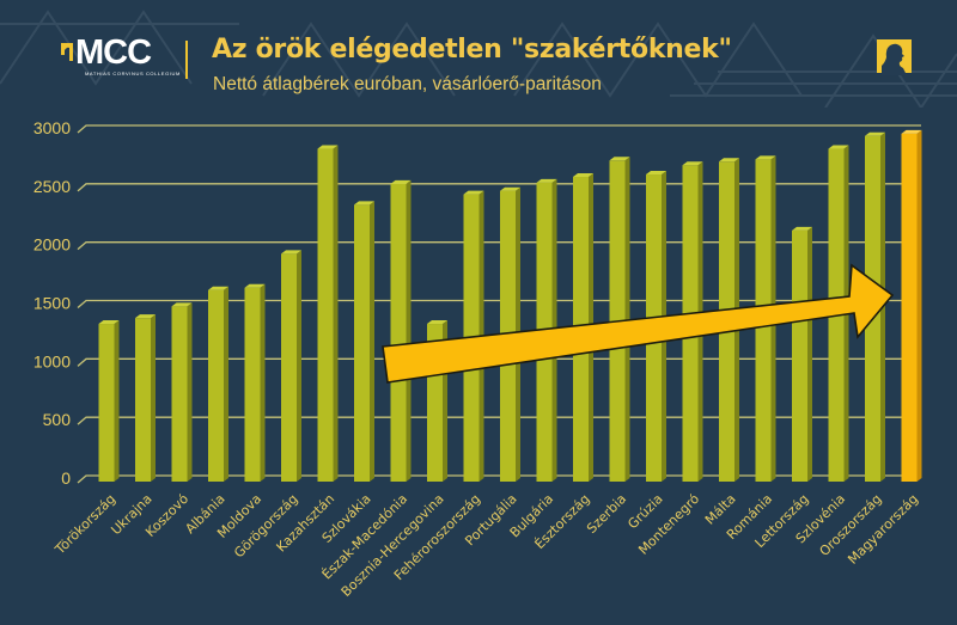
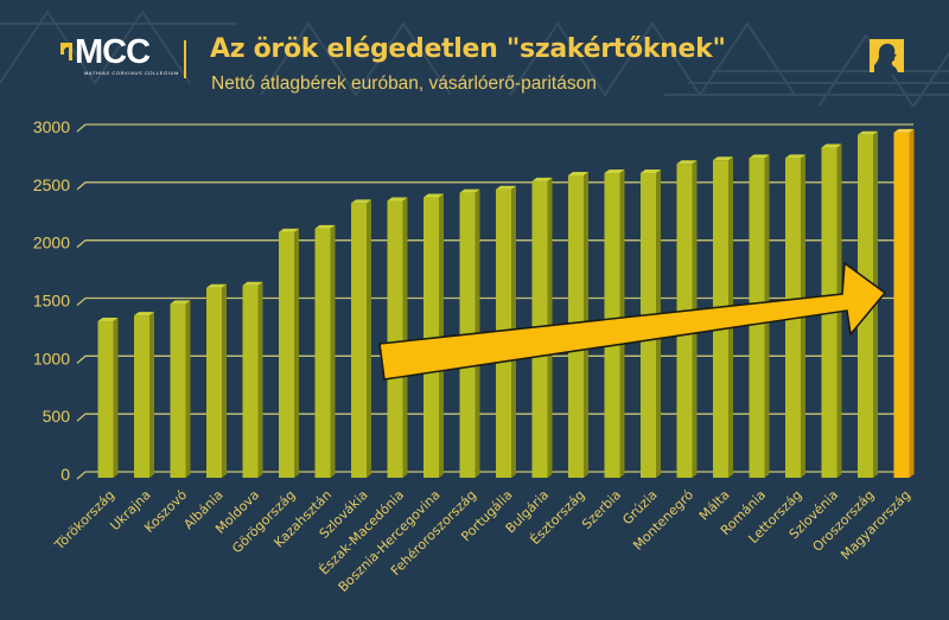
Görögország: 1900 -> 2100
Kazahsztán: 2800 -> 2100
Észak-Macedónia: 2500 -> 2300
Bosznia-Hercegovina: 1300 -> 2400
Szerbia: 2700 -> 2600
Lettország: 2100 -> 2700
